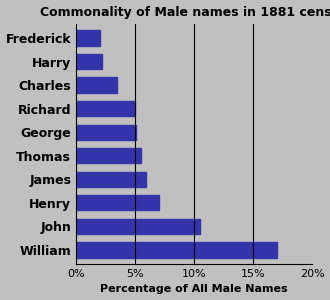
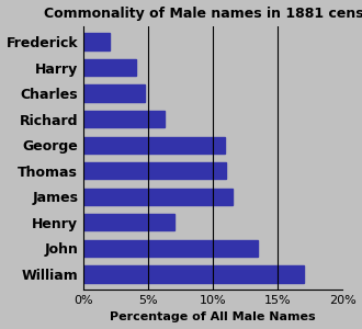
Harry: 2.2% -> 4.1%
Charles: 3.5% -> 4.7%
Richard: 5.0% -> 6.3%
George: 5.1% -> 10.9%
Thomas: 5.5% -> 11.0%
James: 5.9% -> 11.5%
John: 10.5% -> 13.5%
